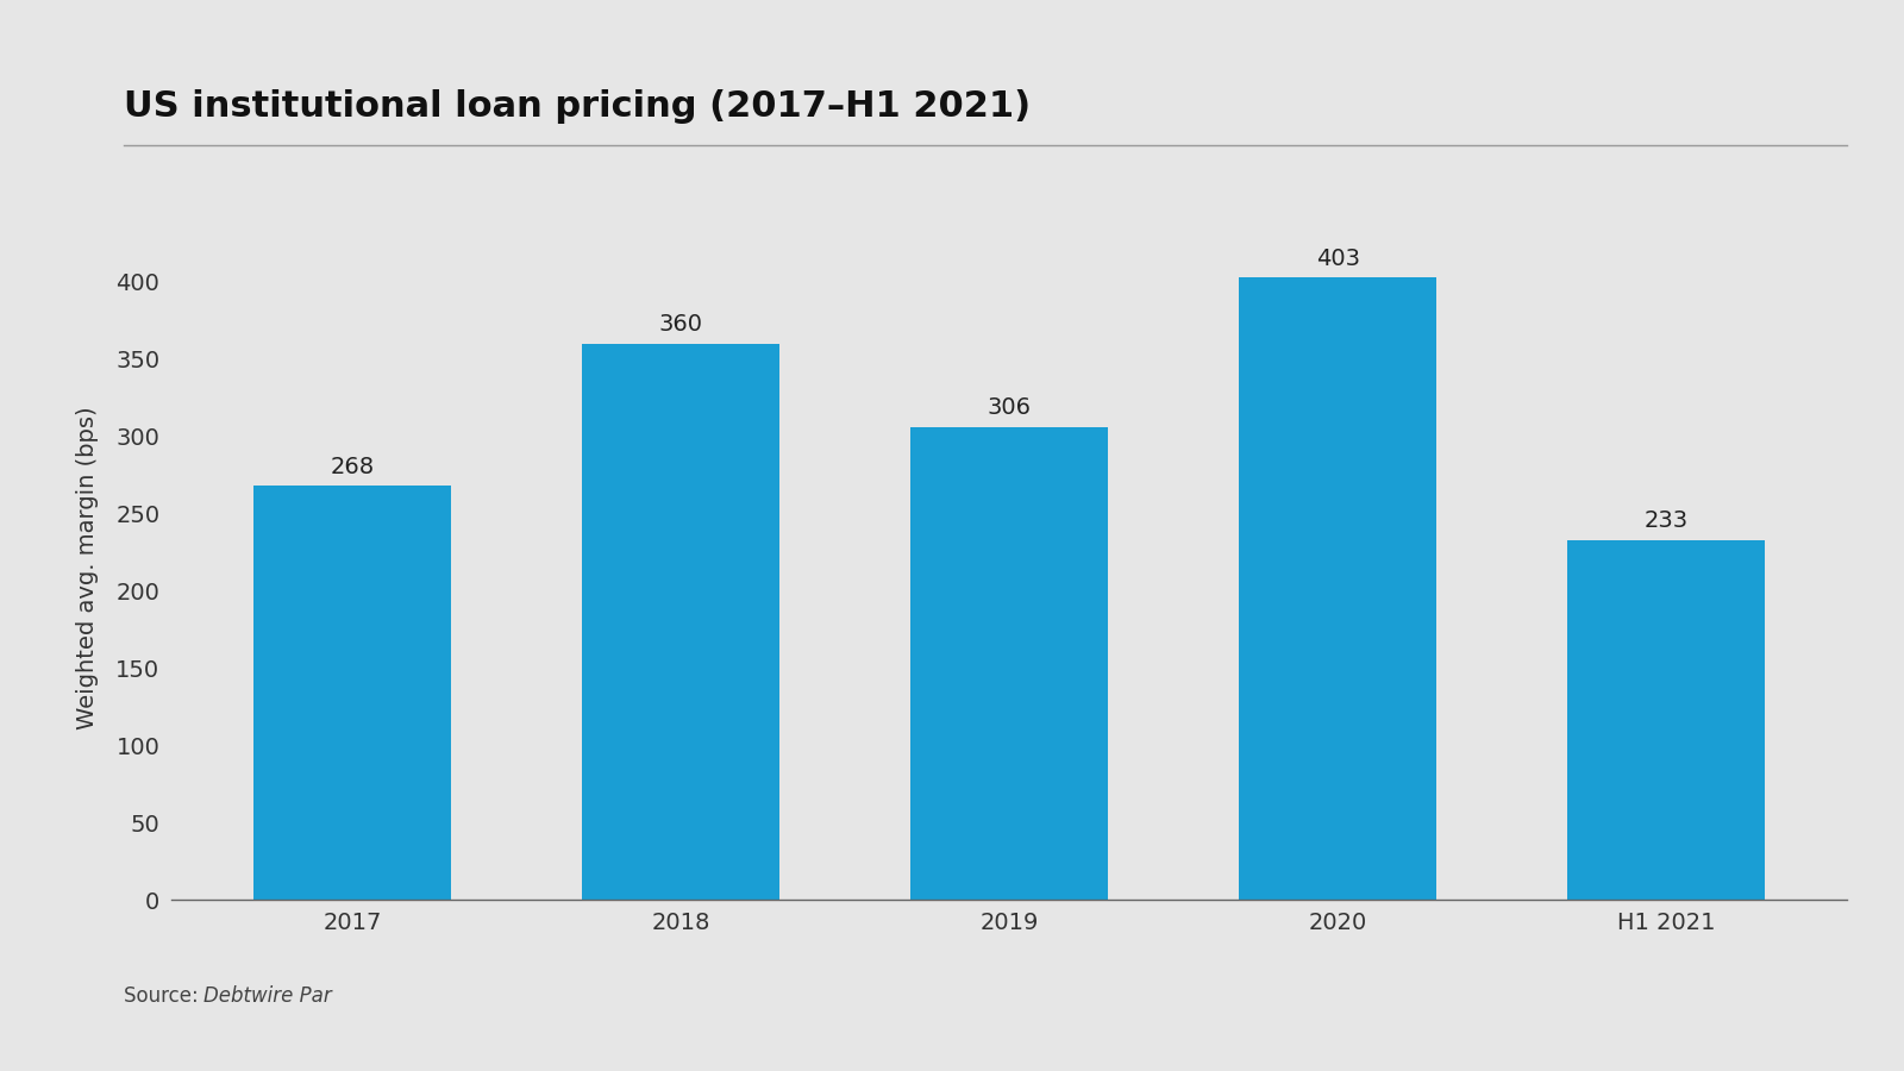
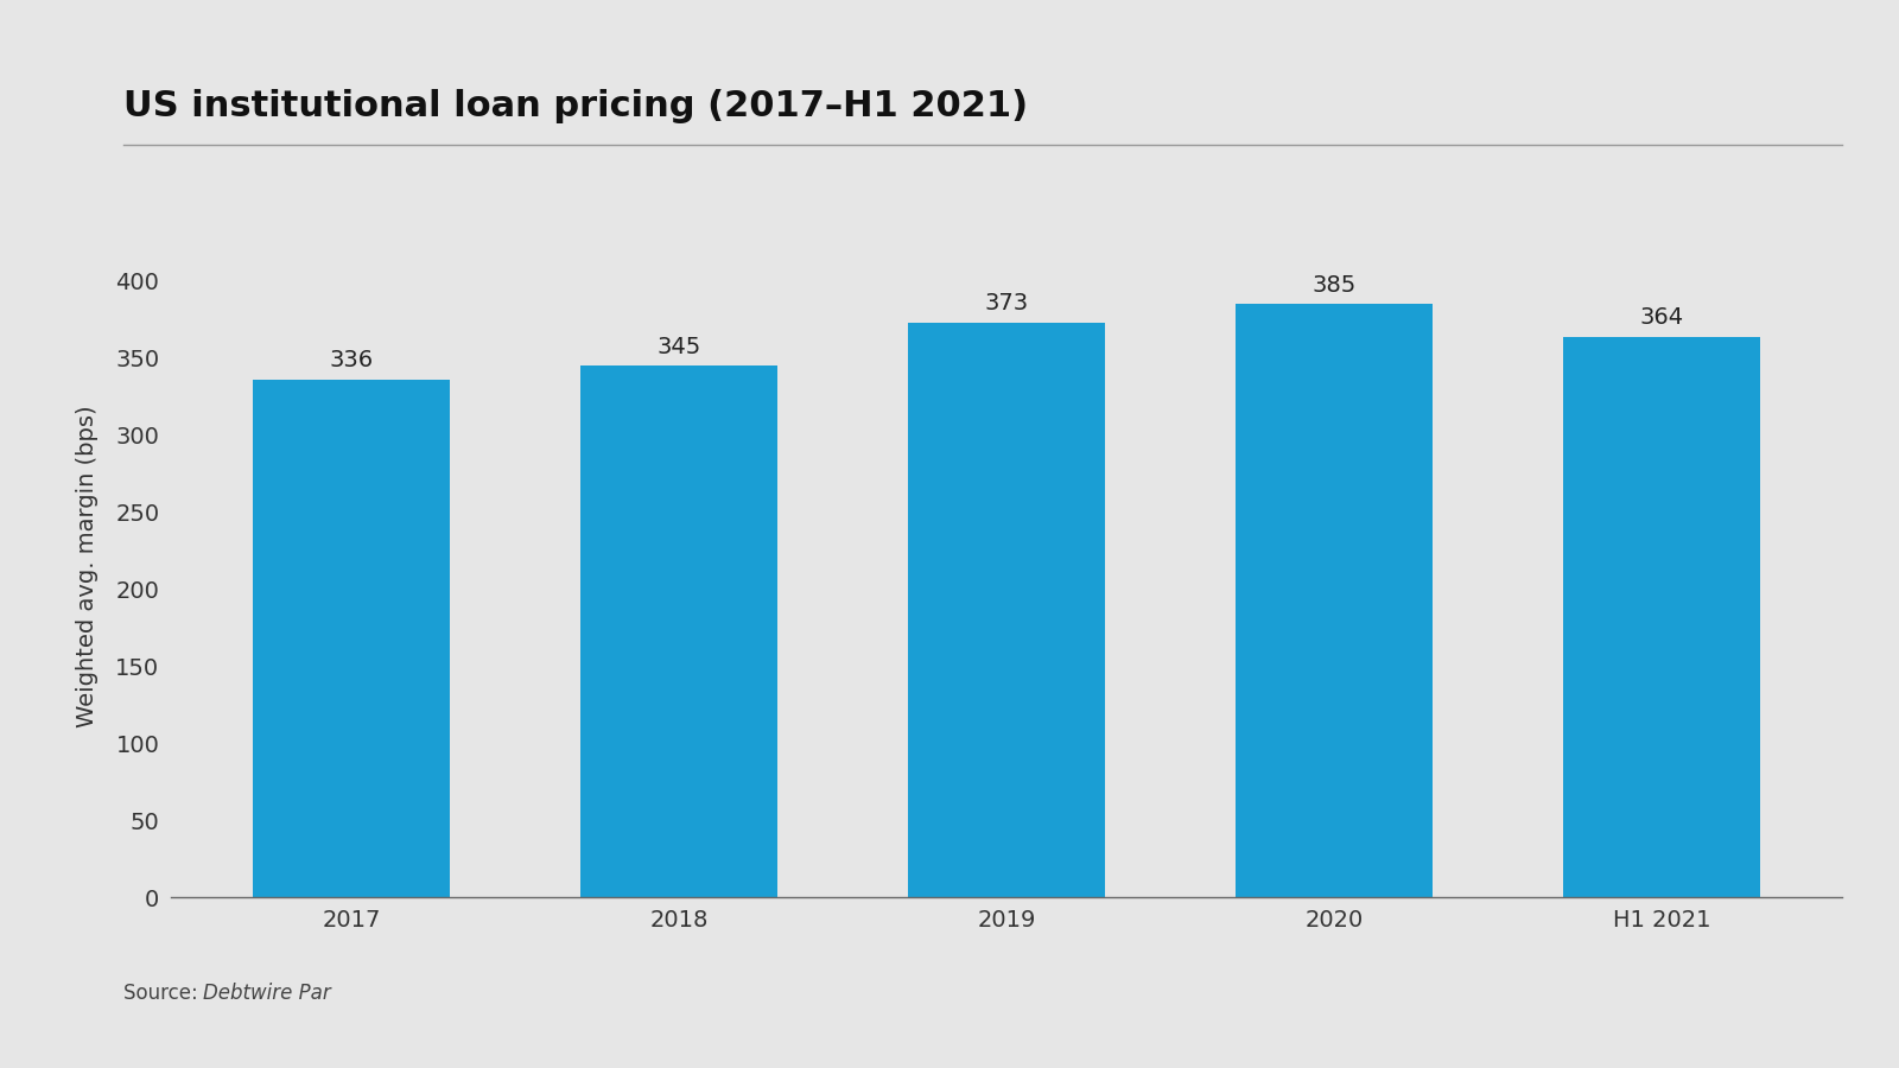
2017: 268 -> 336
2018: 360 -> 345
2019: 306 -> 373
2020: 403 -> 385
H1 2021: 233 -> 364
